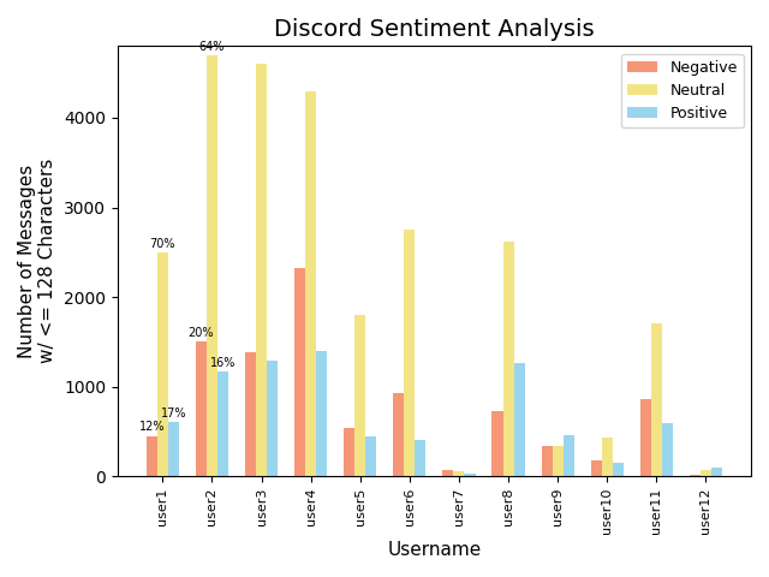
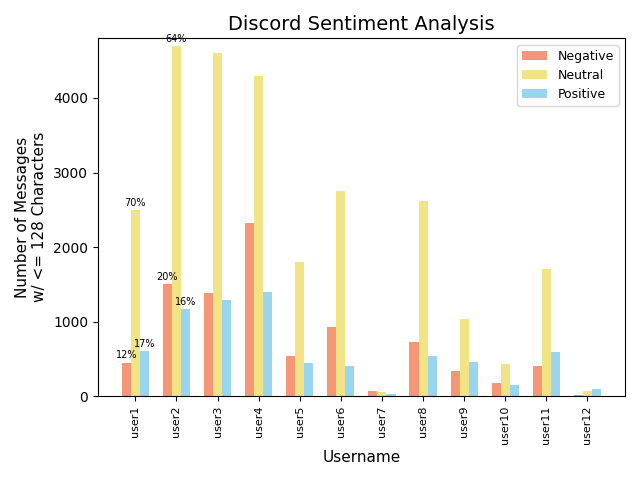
Positive/user8: 1260 -> 540
Neutral/user9: 340 -> 1030
Negative/user11: 860 -> 400
